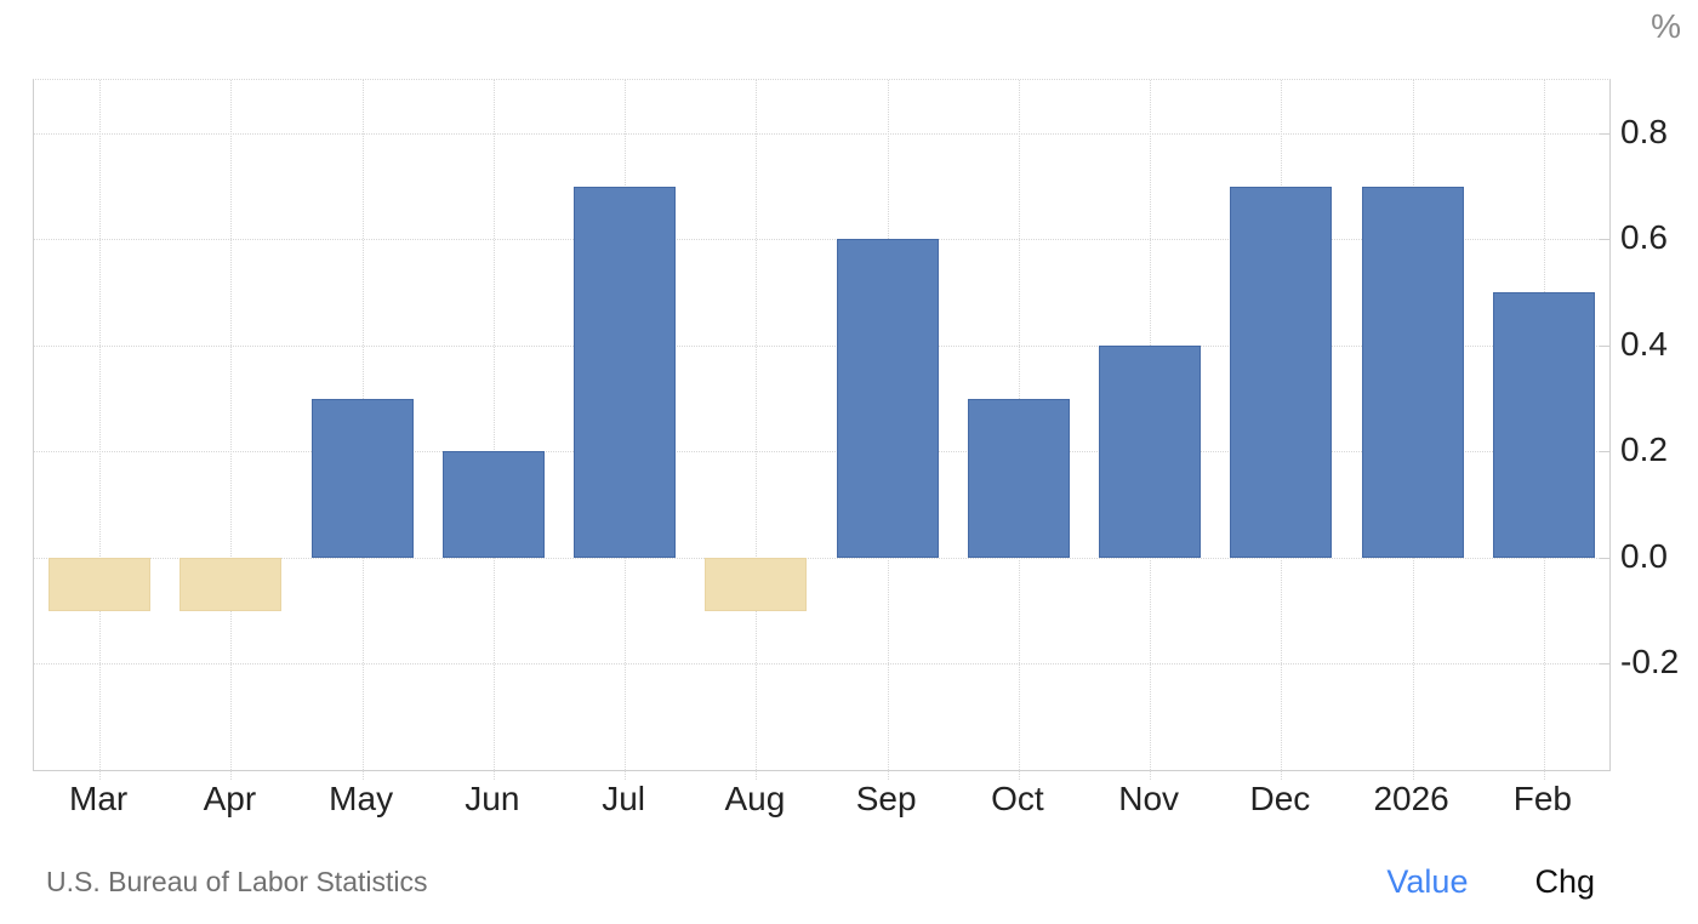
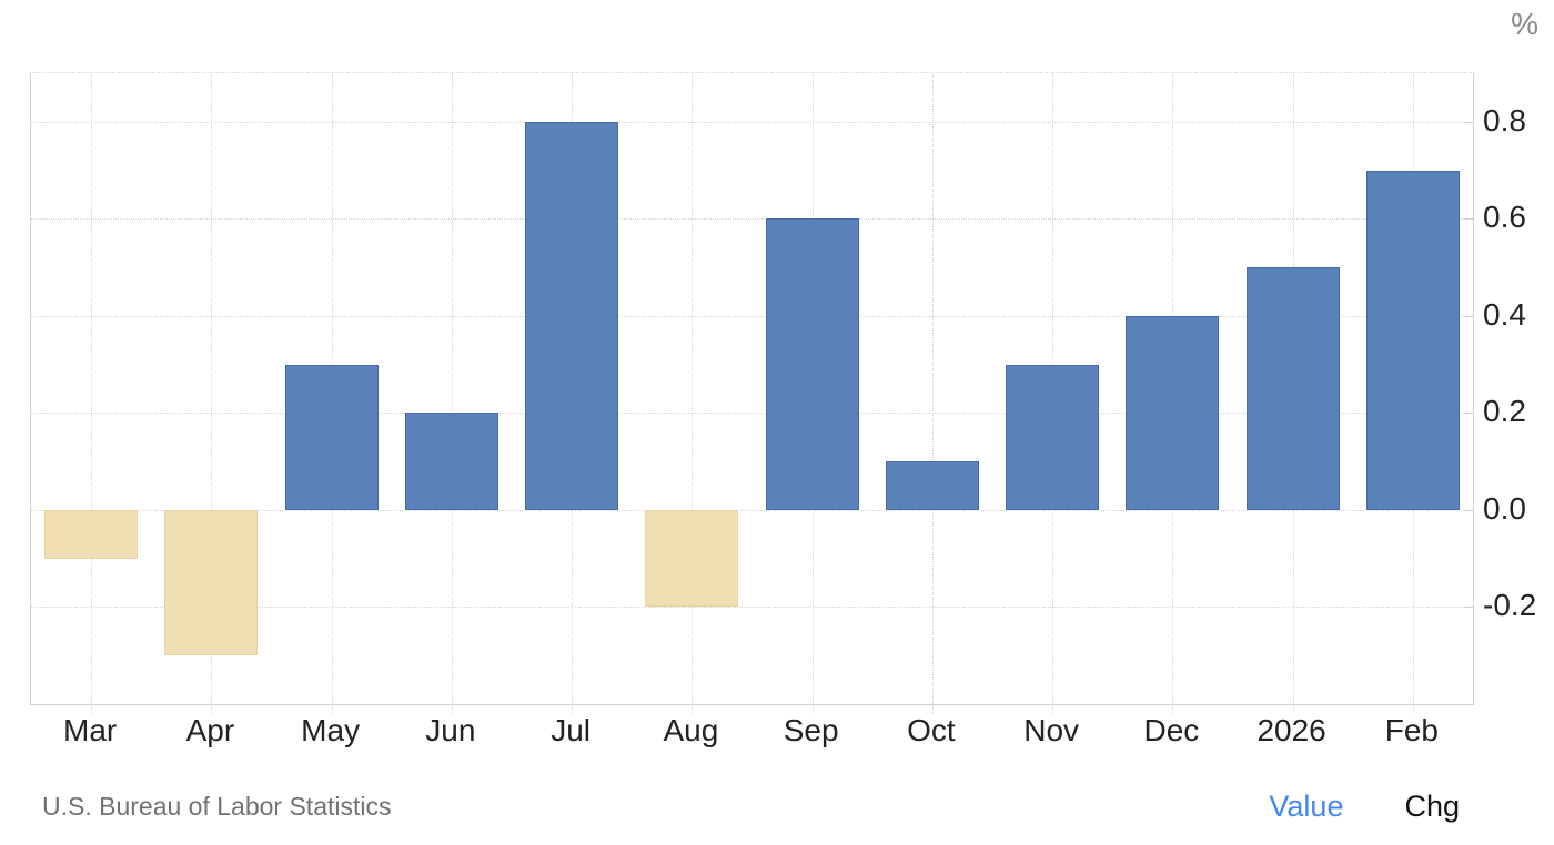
Apr: -0.1 -> -0.3
Jul: 0.7 -> 0.8
Aug: -0.1 -> -0.2
Oct: 0.3 -> 0.1
Nov: 0.4 -> 0.3
Dec: 0.7 -> 0.4
2026: 0.7 -> 0.5
Feb: 0.5 -> 0.7
